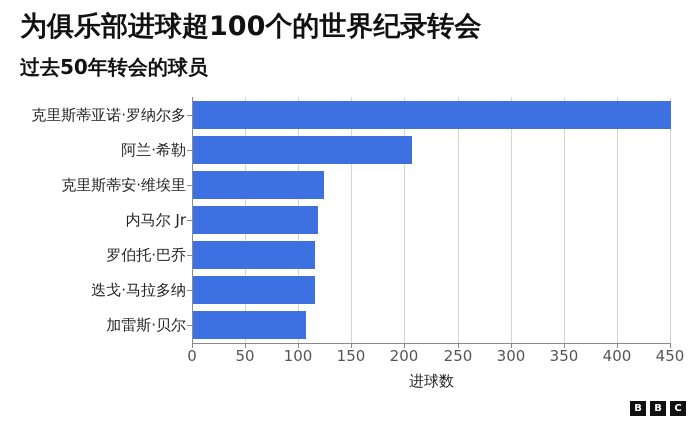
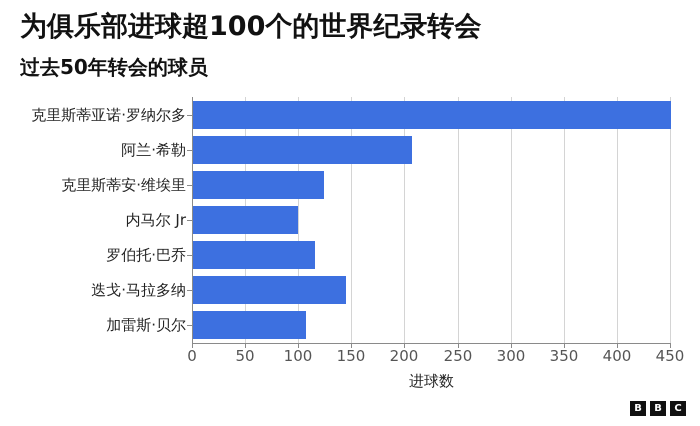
内马尔 Jr: 118 -> 99
迭戈·马拉多纳: 115 -> 144
